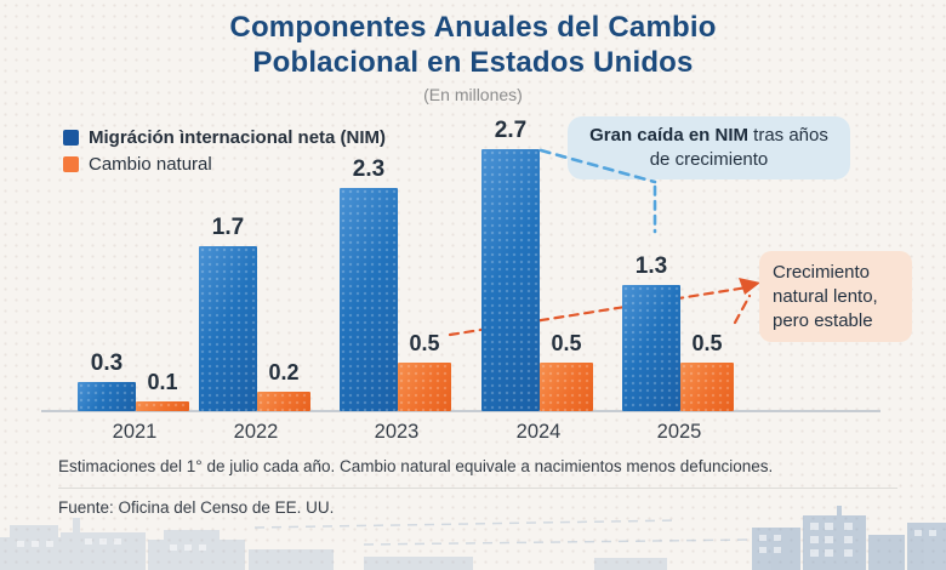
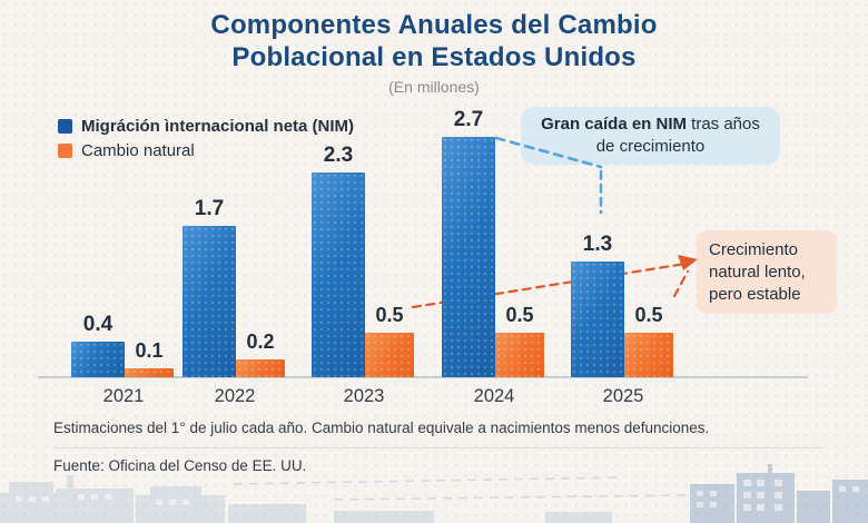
Migráción ìnternacional neta (NIM)/2021: 0.3 -> 0.4
